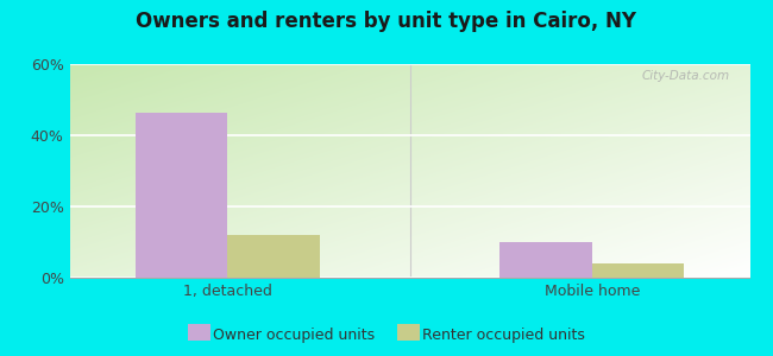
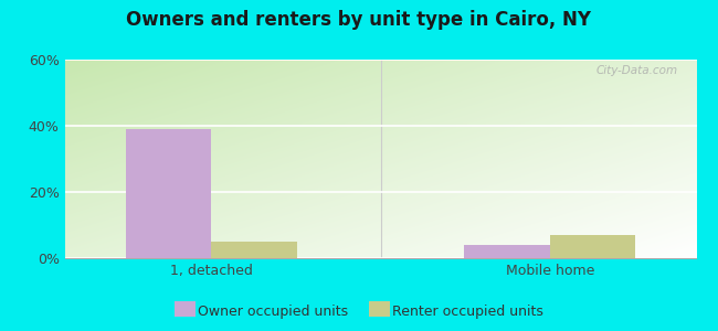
Owner occupied units/1, detached: 46.5% -> 39.0%
Renter occupied units/1, detached: 12% -> 5%
Owner occupied units/Mobile home: 10.0% -> 4.0%
Renter occupied units/Mobile home: 4% -> 7%
